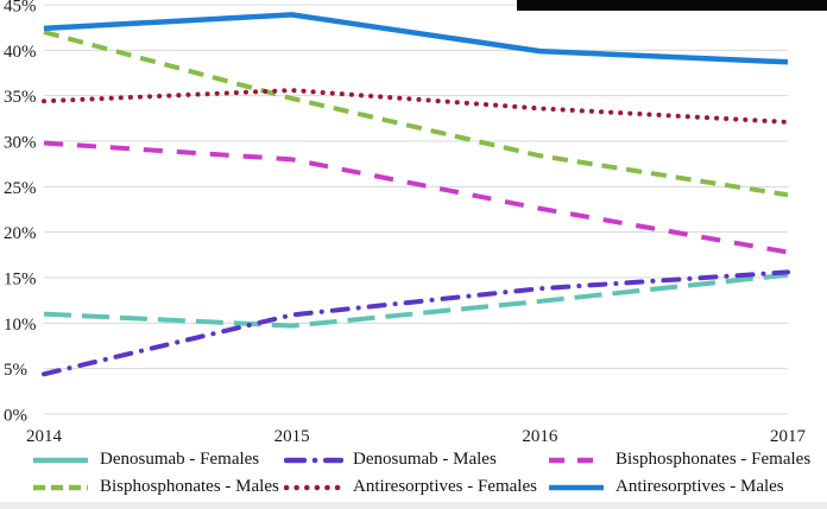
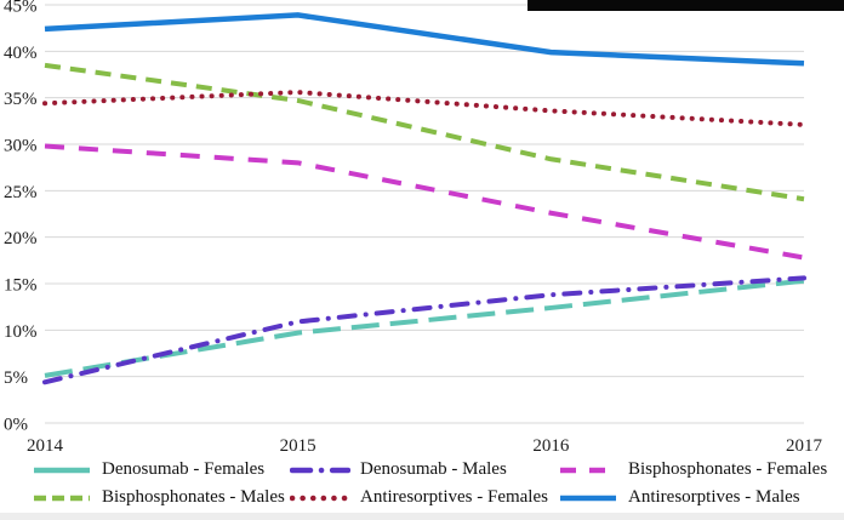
Denosumab - Females/2014: 11% -> 5%
Bisphosphonates - Males/2014: 42% -> 38%
